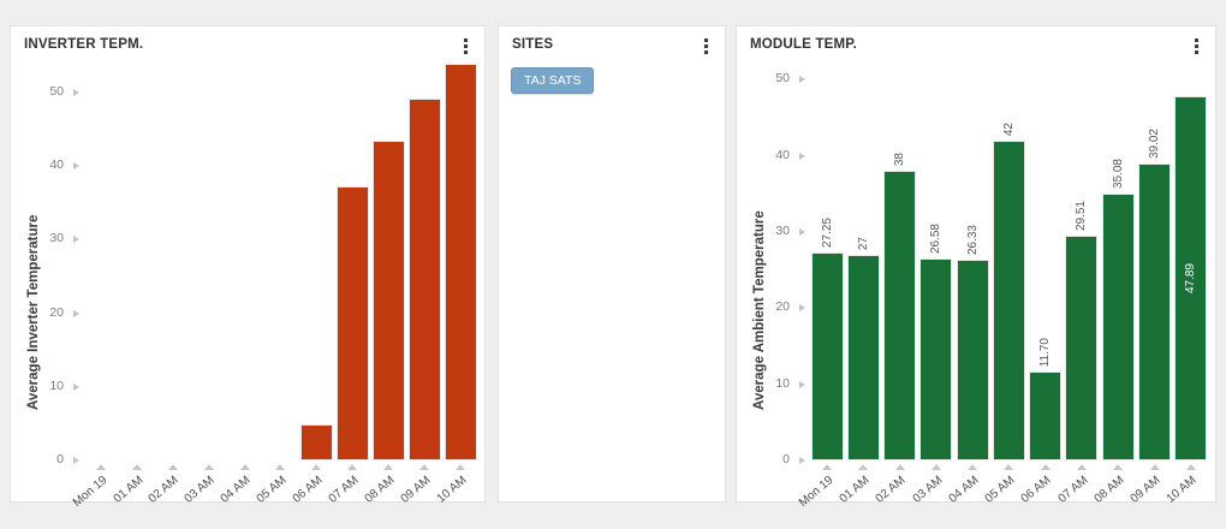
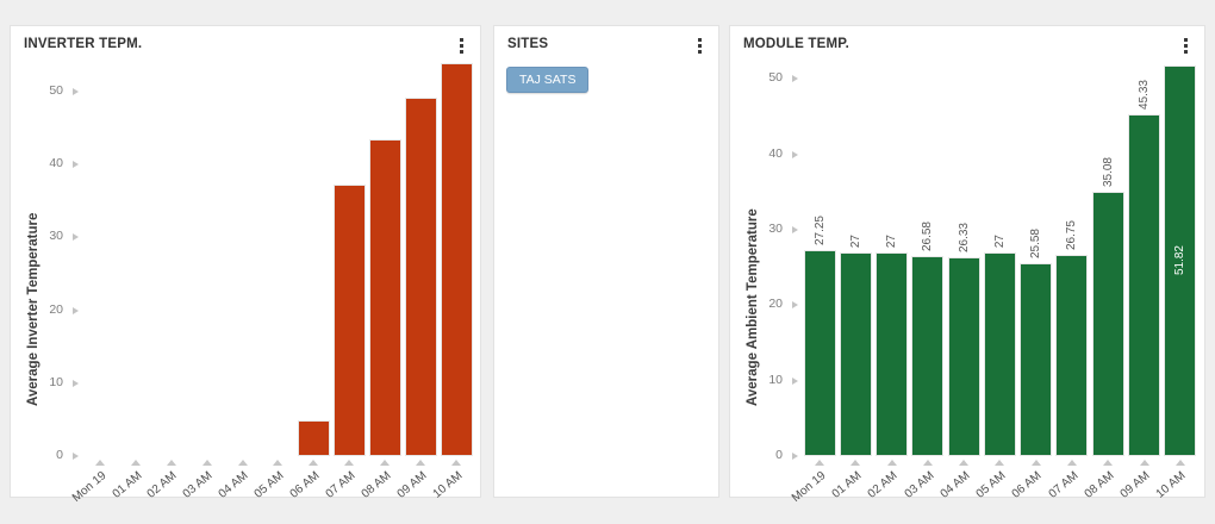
MODULE TEMP./02 AM: 38 -> 27
MODULE TEMP./05 AM: 42 -> 27
MODULE TEMP./06 AM: 11.70 -> 25.58
MODULE TEMP./07 AM: 29.51 -> 26.75
MODULE TEMP./09 AM: 39.02 -> 45.33
MODULE TEMP./10 AM: 47.89 -> 51.82
